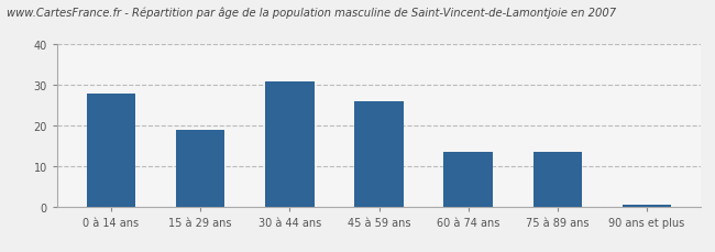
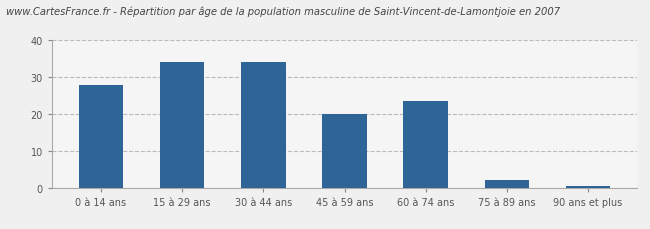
15 à 29 ans: 19.0 -> 34.0
30 à 44 ans: 31.0 -> 34.0
45 à 59 ans: 26.0 -> 20.0
60 à 74 ans: 13.5 -> 23.5
75 à 89 ans: 13.5 -> 2.0
